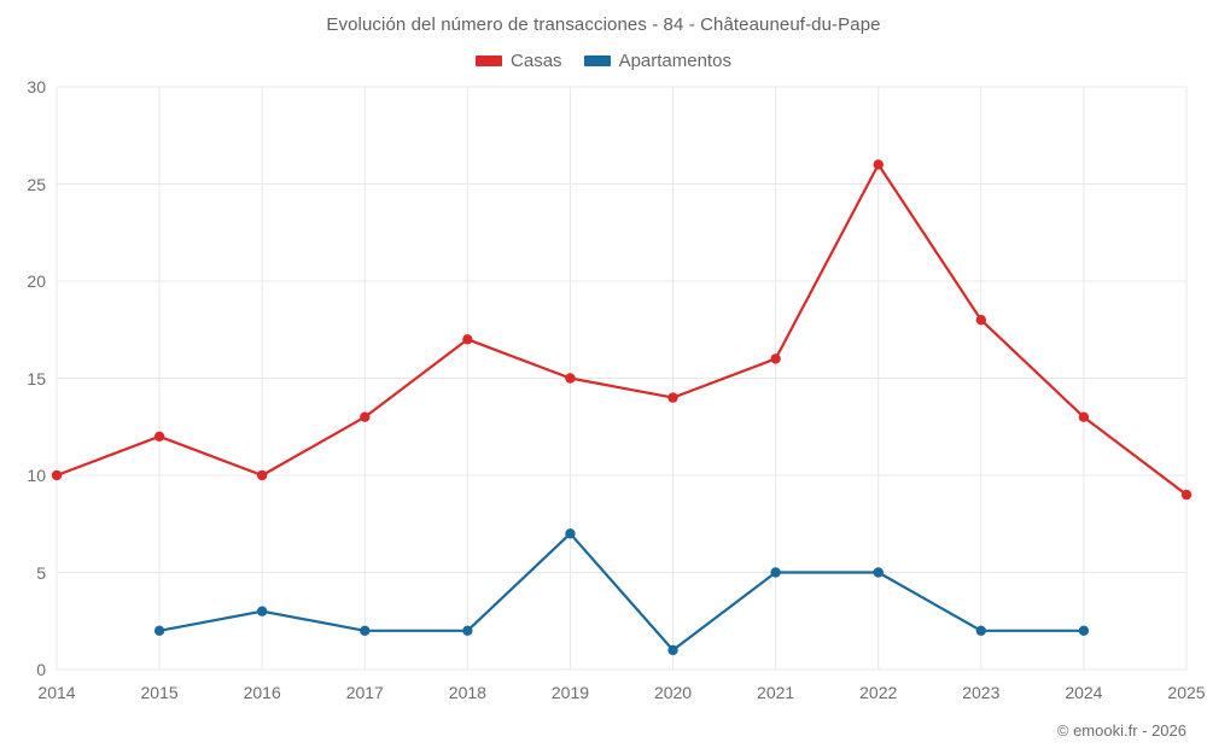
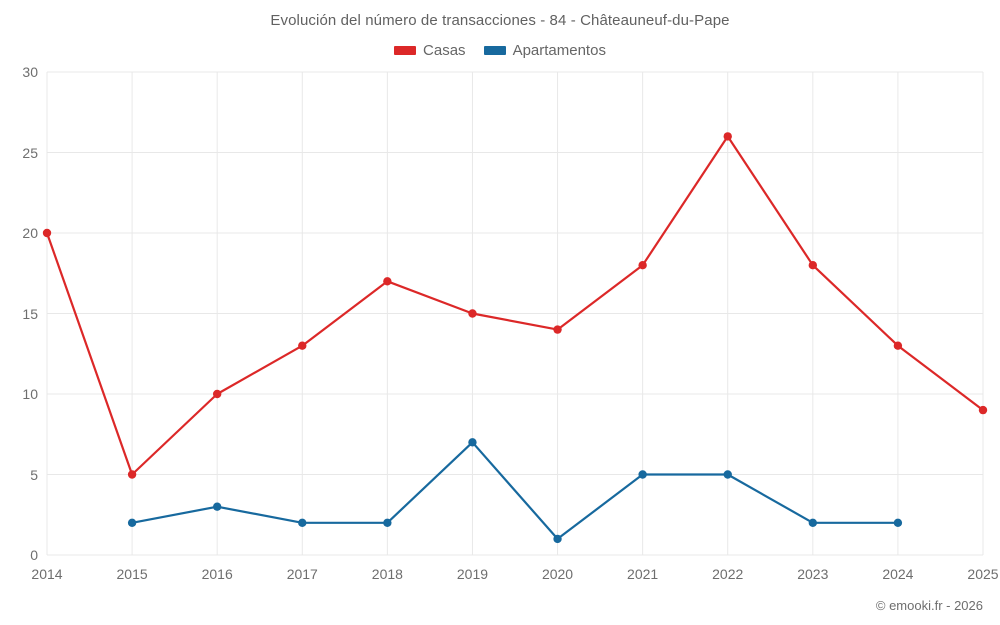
Casas/2014: 10 -> 20
Casas/2015: 12 -> 5
Casas/2021: 16 -> 18
